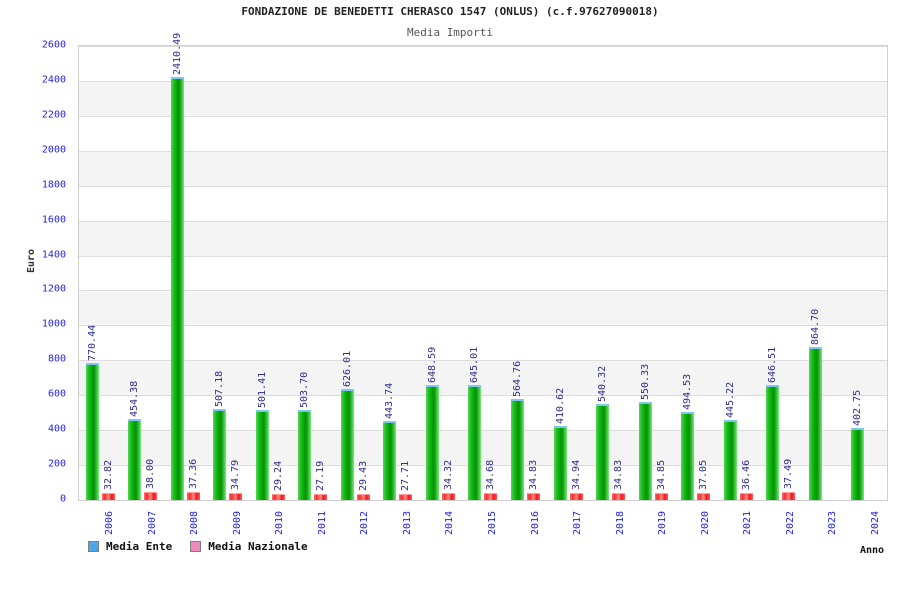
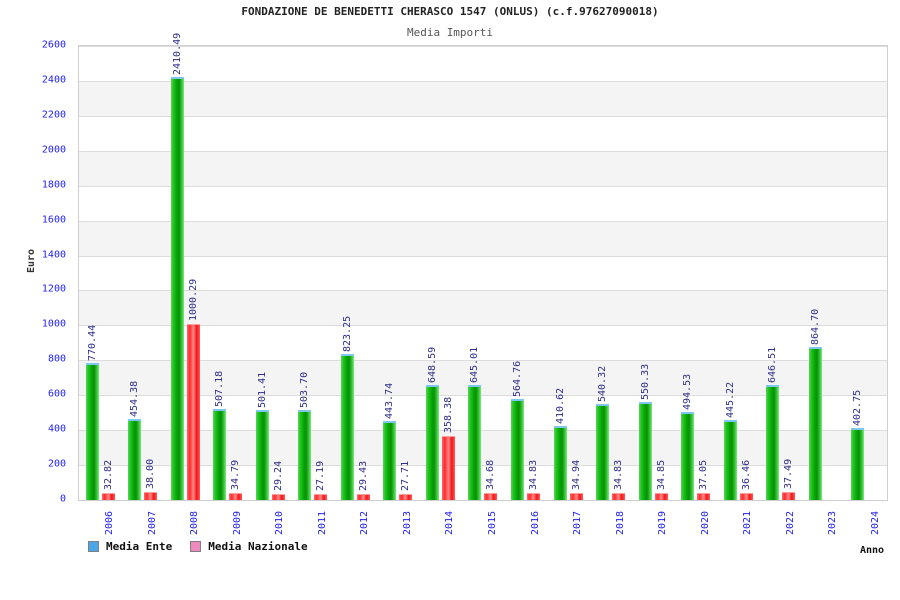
Media Nazionale/2008: 37.36 -> 1000.29
Media Ente/2012: 626.01 -> 823.25
Media Nazionale/2014: 34.32 -> 358.38
